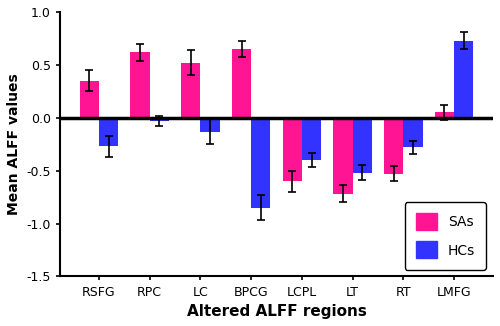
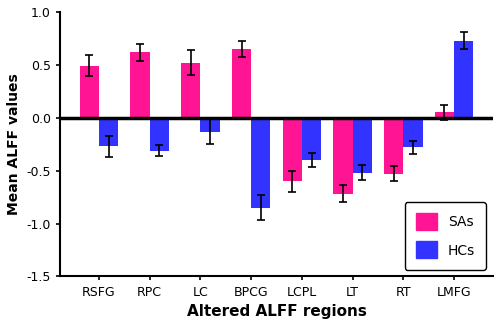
SAs/RSFG: 0.35 -> 0.49
HCs/RPC: -0.03 -> -0.31
